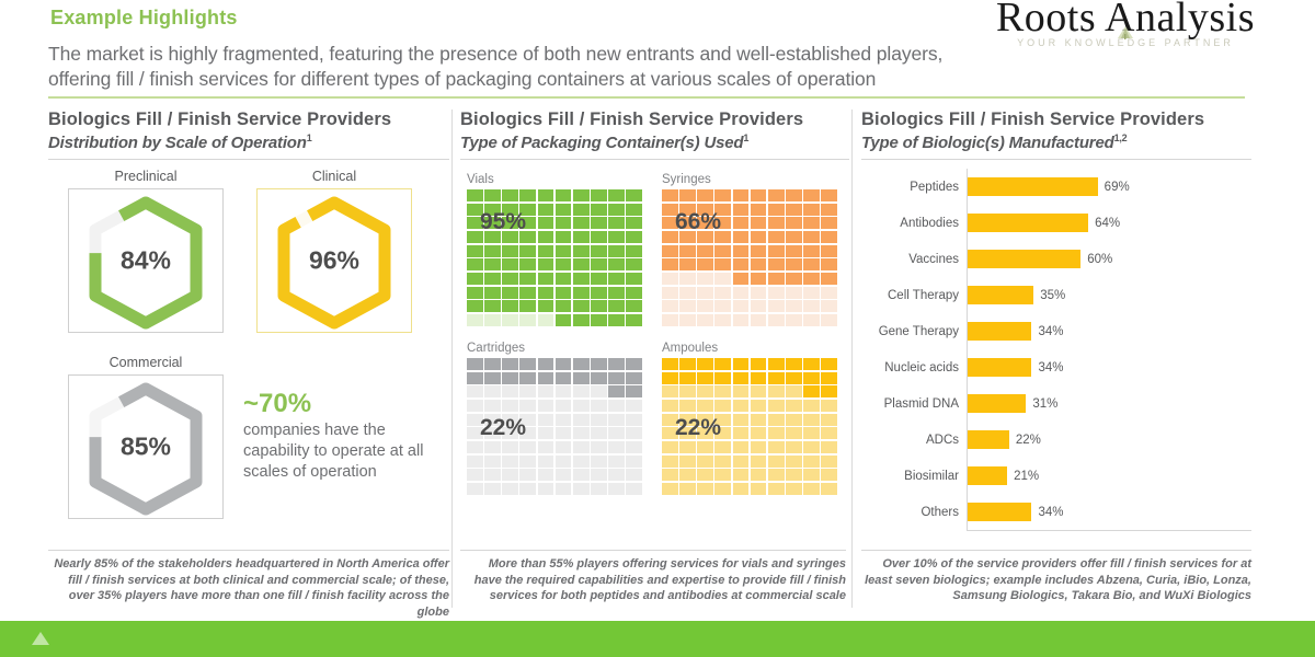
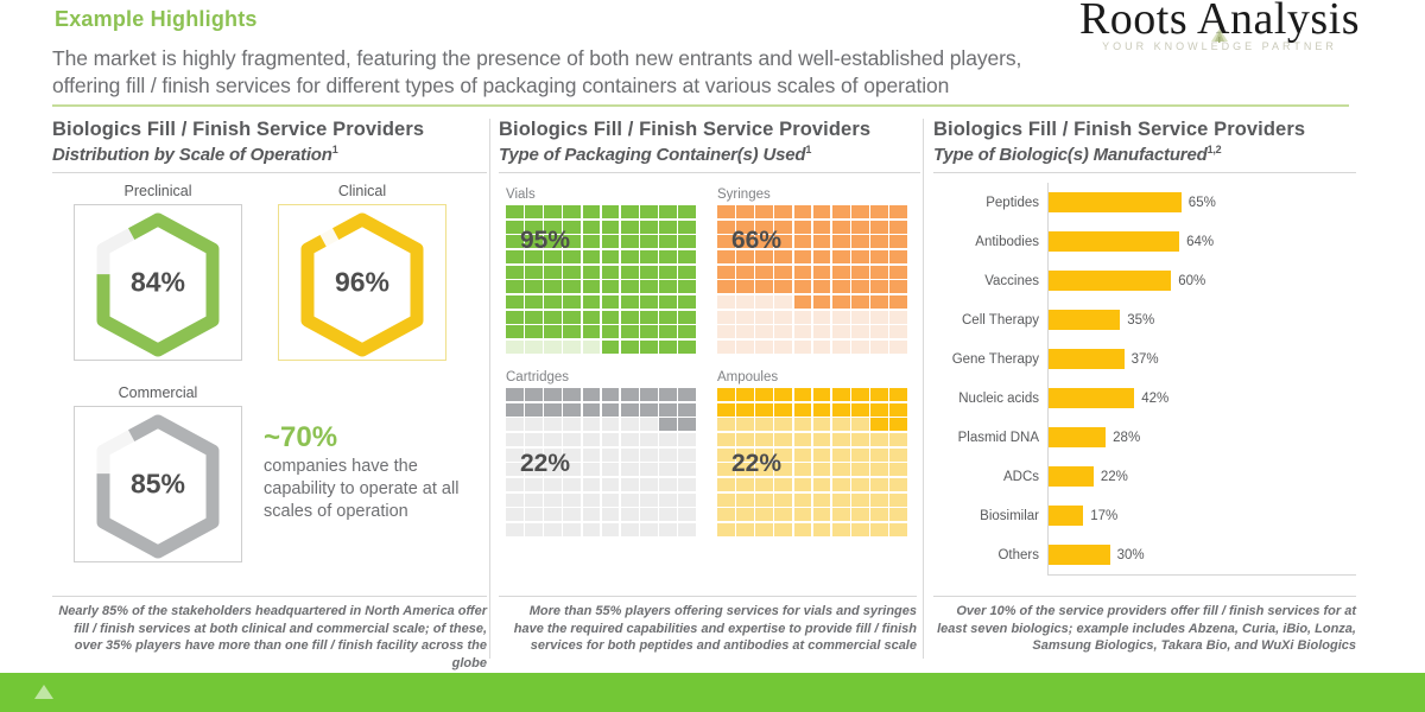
Peptides: 69% -> 65%
Gene Therapy: 34% -> 37%
Nucleic acids: 34% -> 42%
Plasmid DNA: 31% -> 28%
Biosimilar: 21% -> 17%
Others: 34% -> 30%
